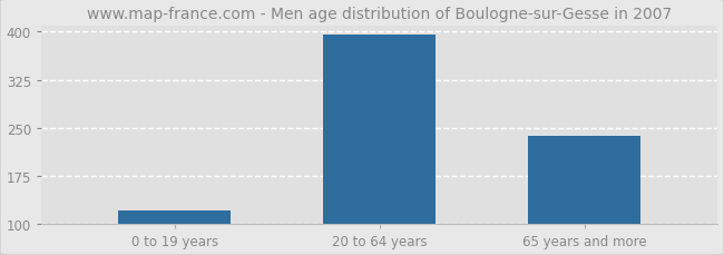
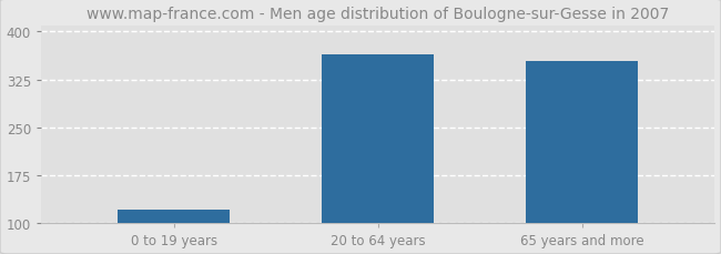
20 to 64 years: 396 -> 364
65 years and more: 238 -> 354
